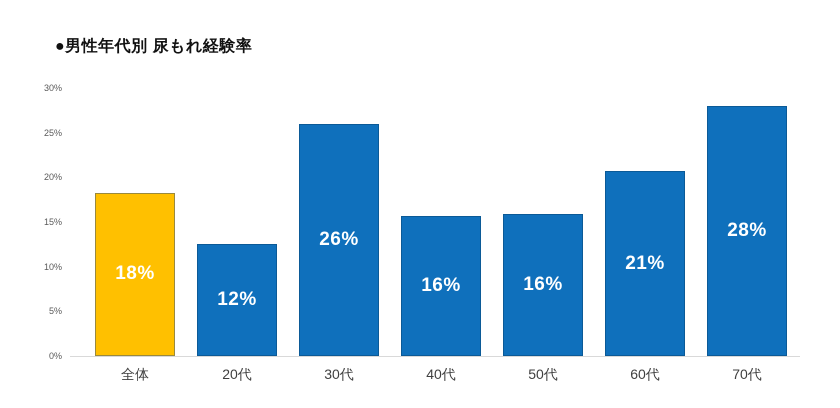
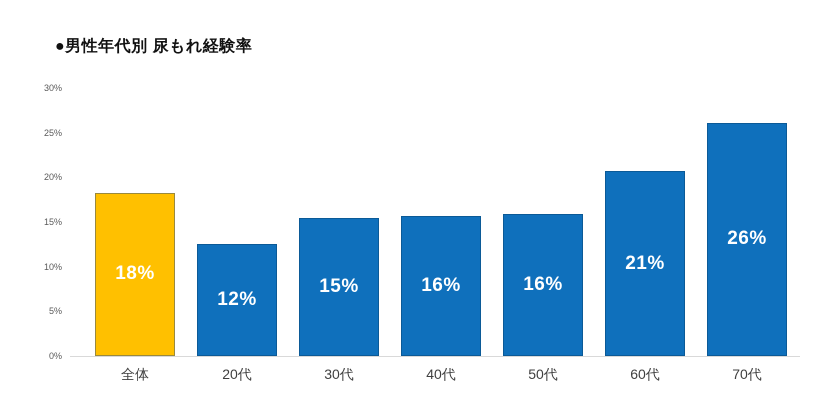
30代: 26% -> 15%
70代: 28% -> 26%
